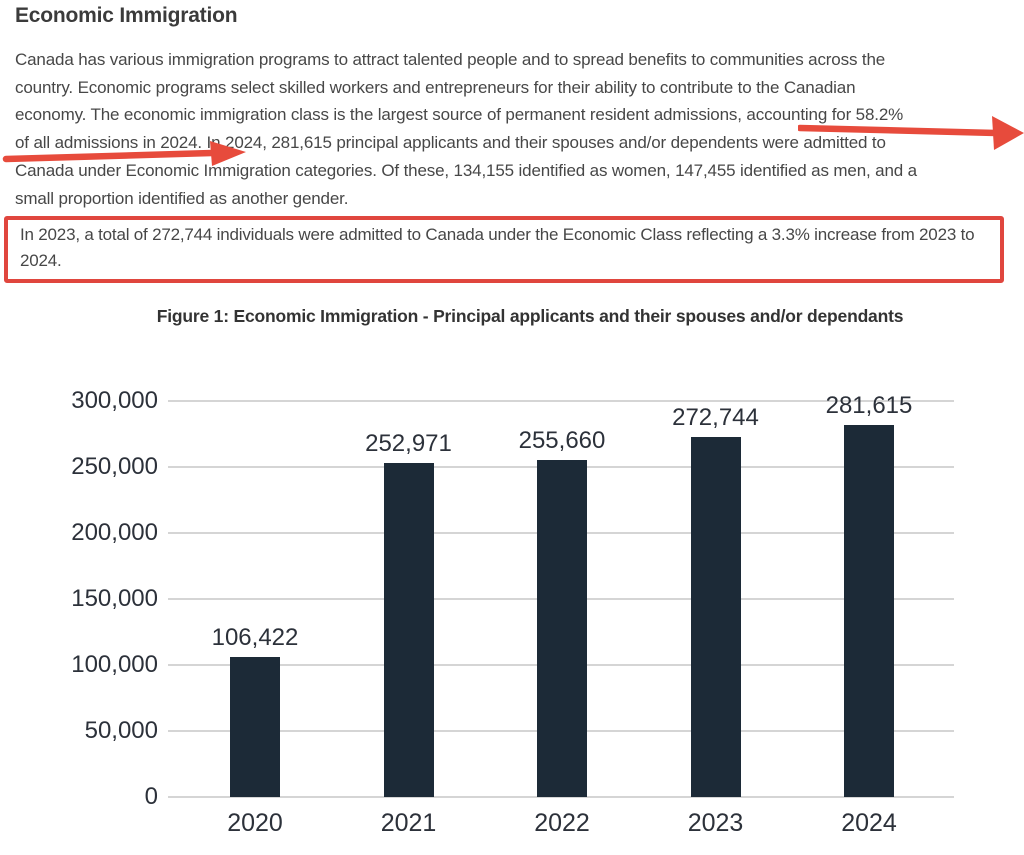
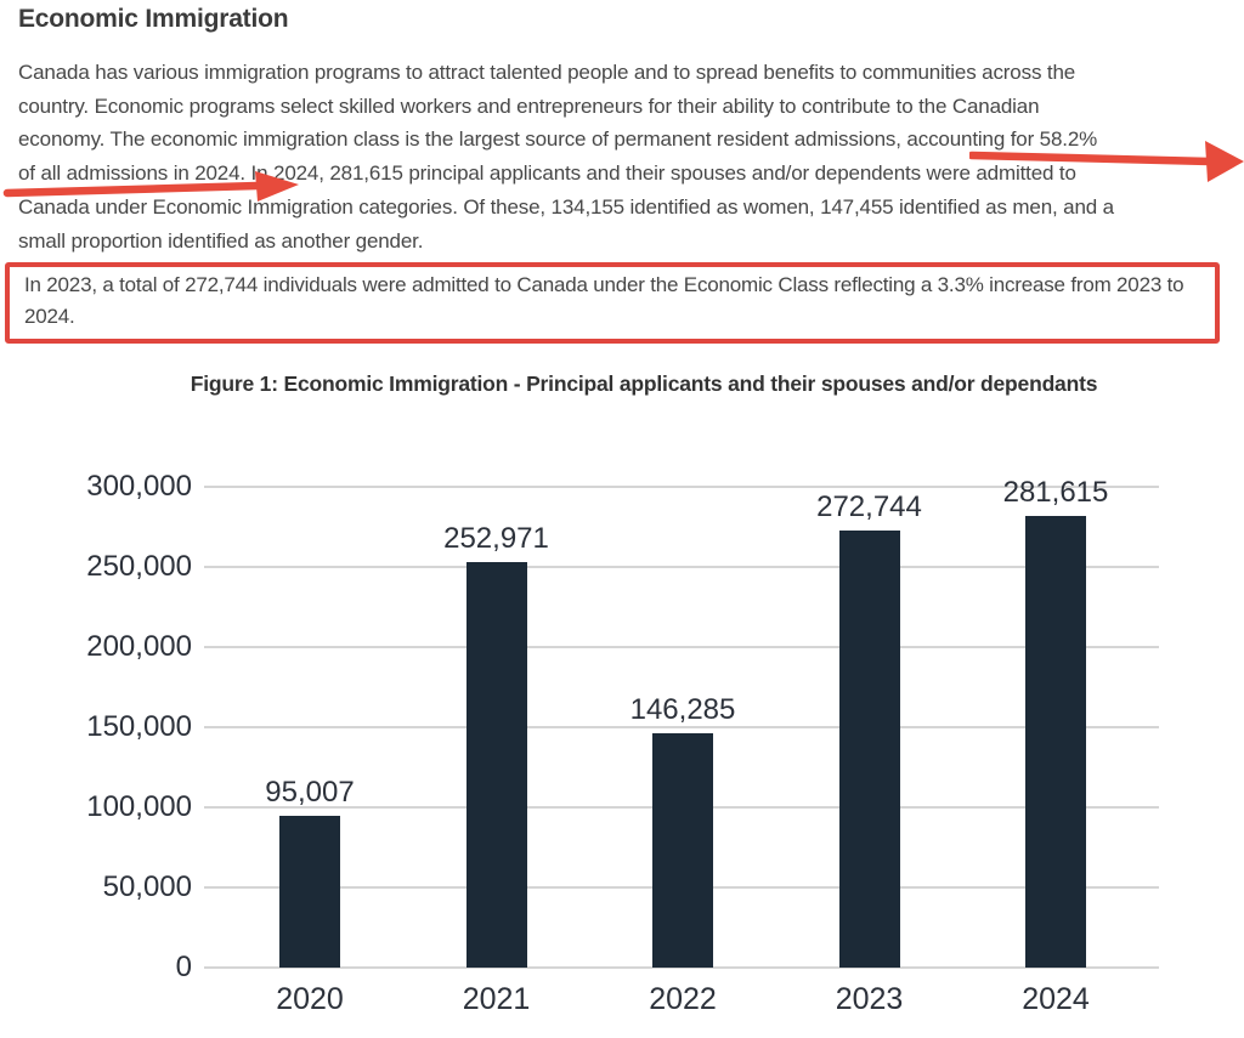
2020: 106,422 -> 95,007
2022: 255,660 -> 146,285
